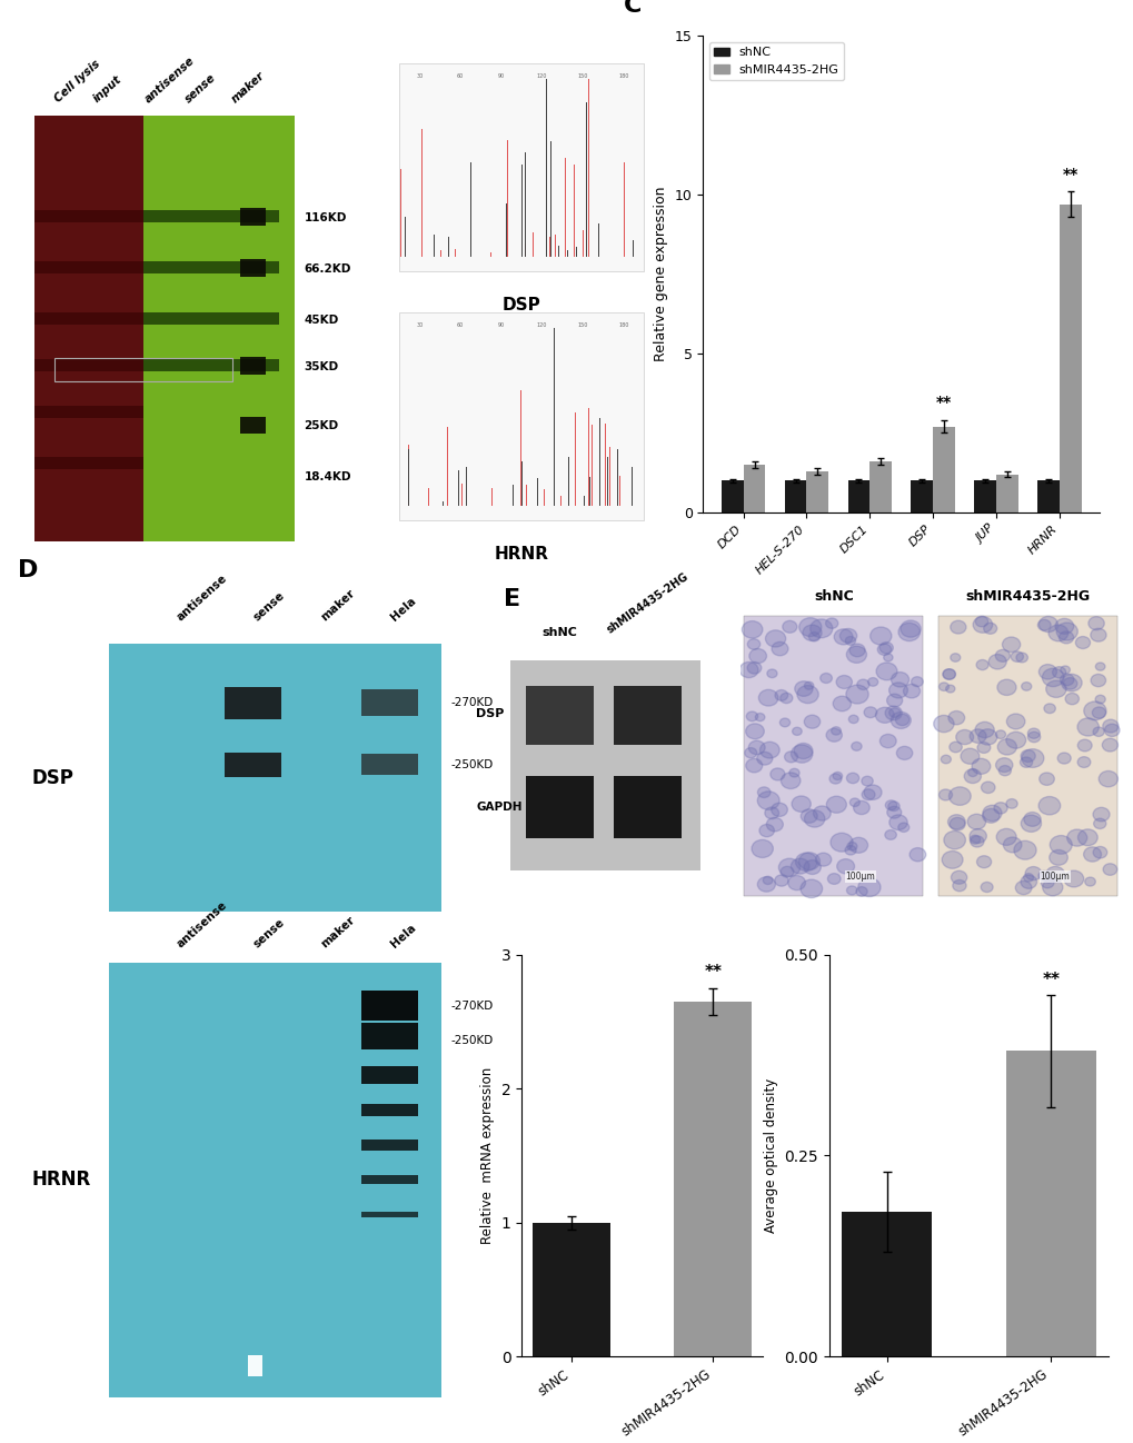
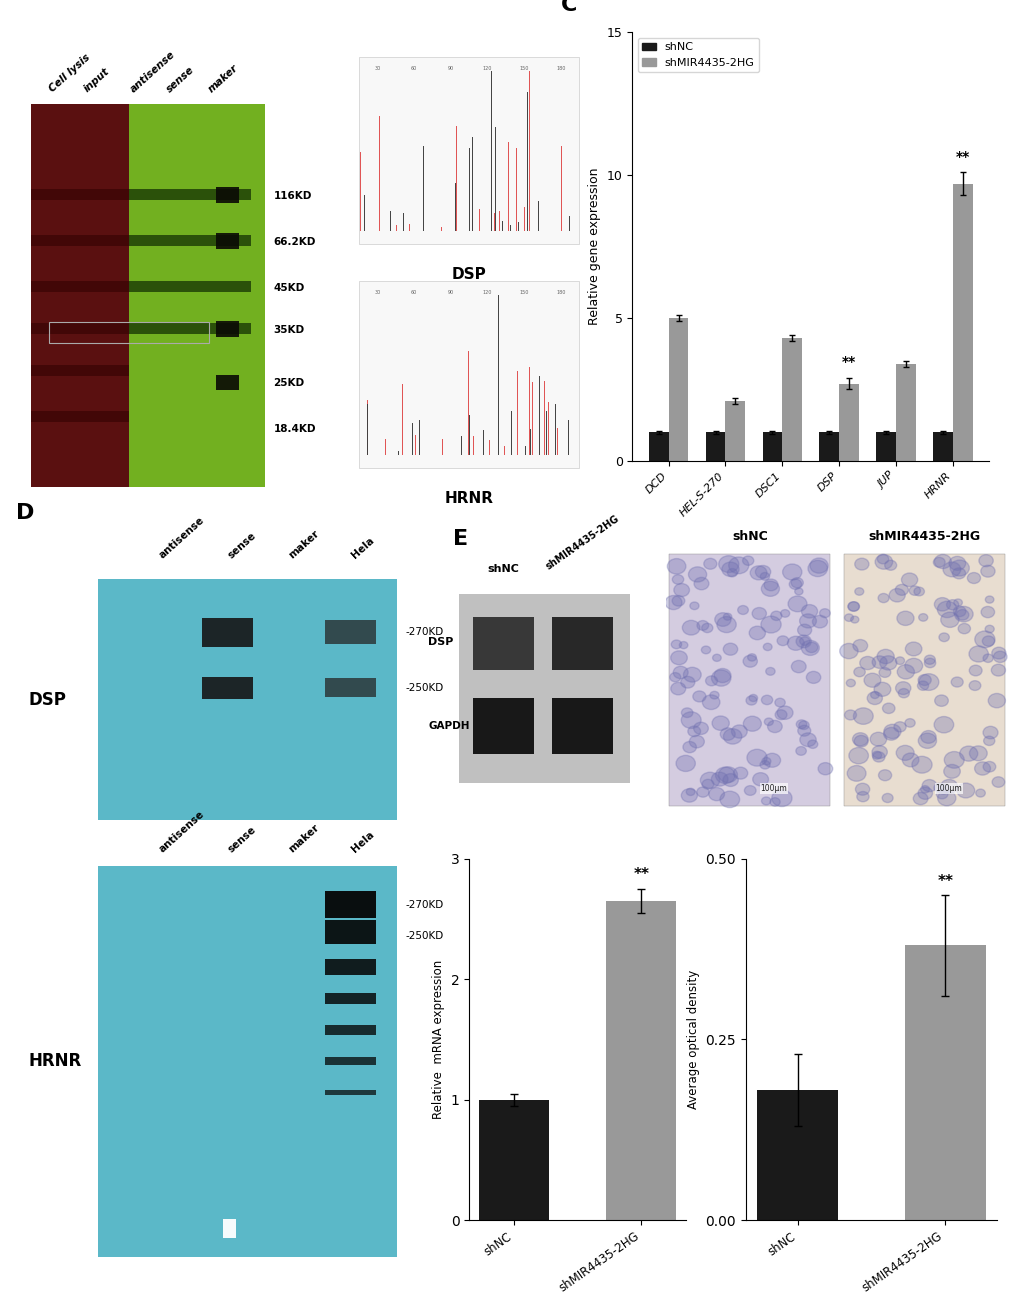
shMIR4435-2HG/DCD: 1.5 -> 5.0
shMIR4435-2HG/HEL-S-270: 1.3 -> 2.1
shMIR4435-2HG/DSC1: 1.6 -> 4.3
shMIR4435-2HG/JUP: 1.2 -> 3.4
